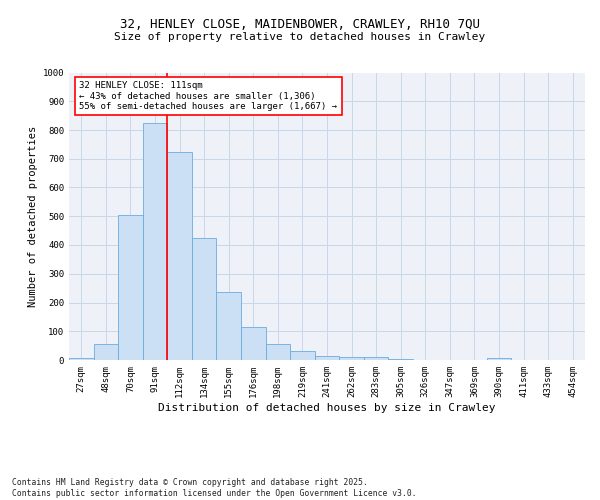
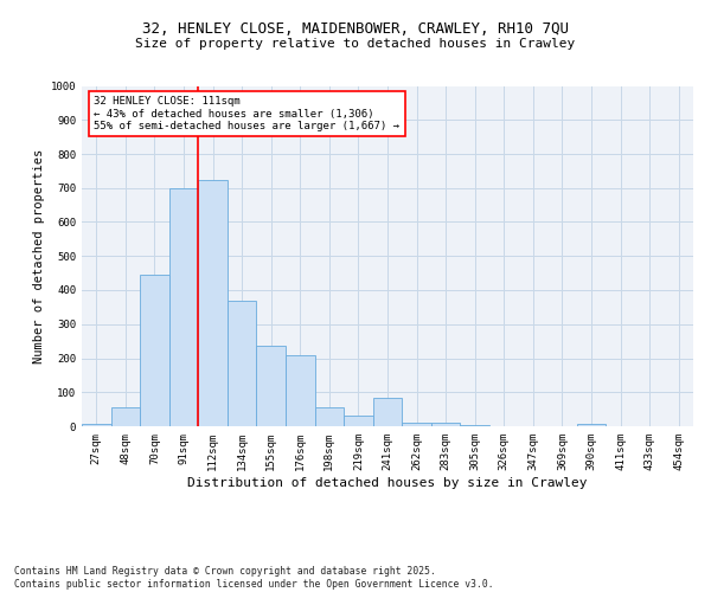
70sqm: 505 -> 445
91sqm: 825 -> 700
134sqm: 425 -> 370
176sqm: 115 -> 210
241sqm: 13 -> 85
